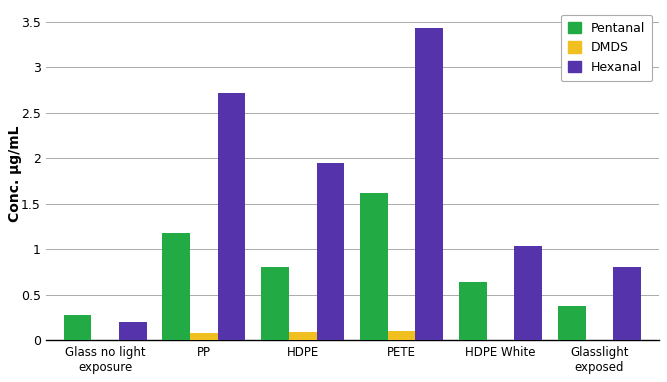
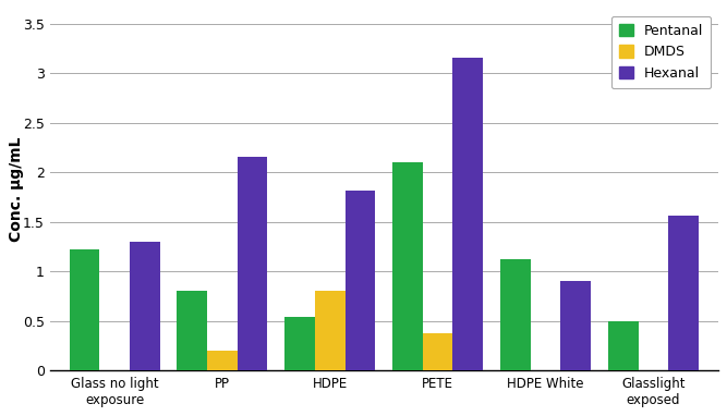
Pentanal/Glass no light exposure: 0.28 -> 1.22
Hexanal/Glass no light exposure: 0.20 -> 1.30
Pentanal/PP: 1.18 -> 0.80
DMDS/PP: 0.08 -> 0.20
Hexanal/PP: 2.72 -> 2.16
Pentanal/HDPE: 0.80 -> 0.54
DMDS/HDPE: 0.09 -> 0.80
Hexanal/HDPE: 1.95 -> 1.82
Pentanal/PETE: 1.62 -> 2.10
DMDS/PETE: 0.10 -> 0.38
Hexanal/PETE: 3.43 -> 3.16
Pentanal/HDPE White: 0.64 -> 1.12
Hexanal/HDPE White: 1.04 -> 0.90
Pentanal/Glasslight exposed: 0.38 -> 0.50
Hexanal/Glasslight exposed: 0.80 -> 1.56
